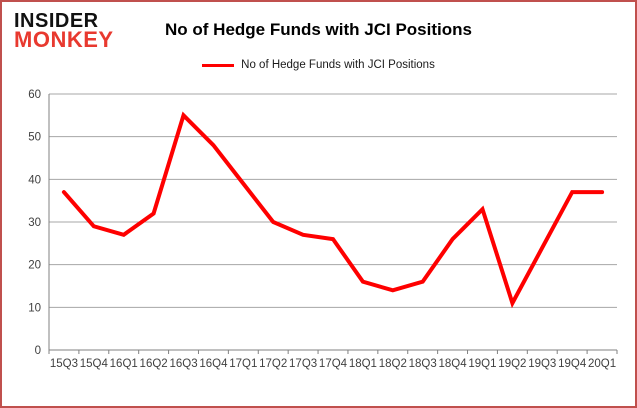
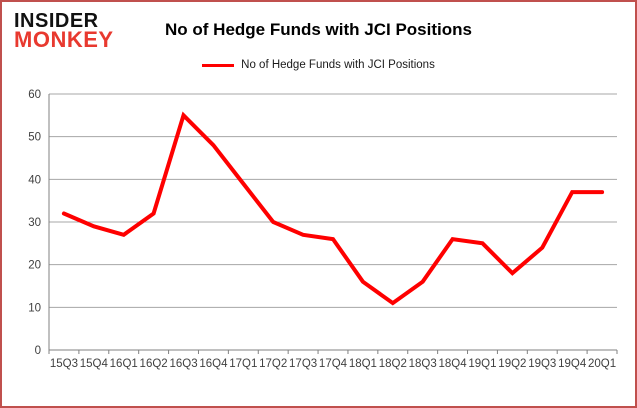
15Q3: 37 -> 32
18Q2: 14 -> 11
19Q1: 33 -> 25
19Q2: 11 -> 18
